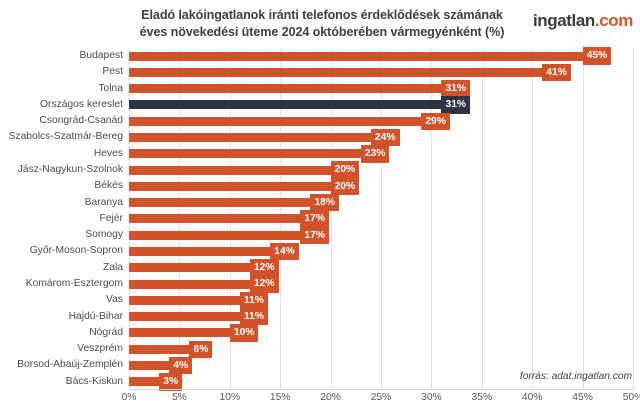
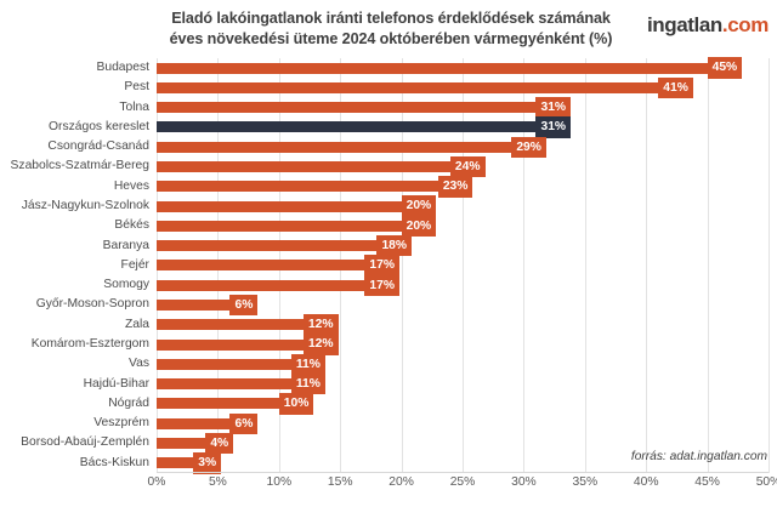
Győr-Moson-Sopron: 14% -> 6%
